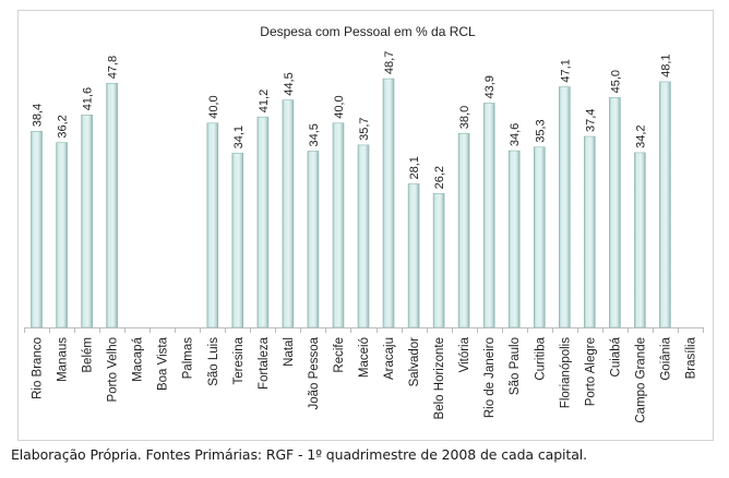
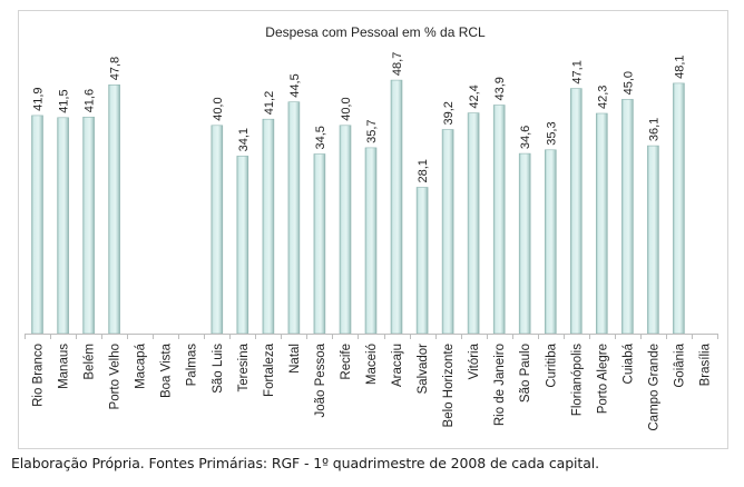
Rio Branco: 38,4 -> 41,9
Manaus: 36,2 -> 41,5
Belo Horizonte: 26,2 -> 39,2
Vitória: 38,0 -> 42,4
Porto Alegre: 37,4 -> 42,3
Campo Grande: 34,2 -> 36,1
